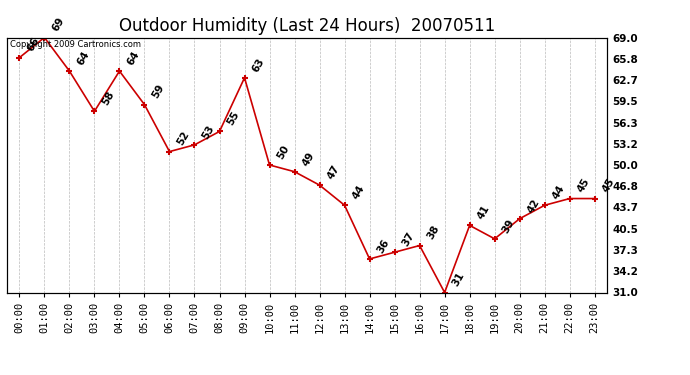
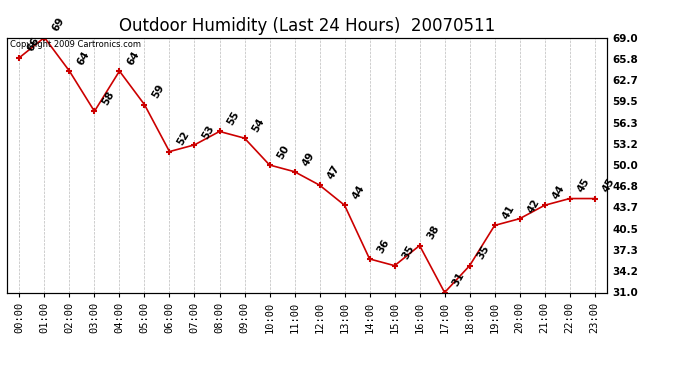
09:00: 63 -> 54
15:00: 37 -> 35
18:00: 41 -> 35
19:00: 39 -> 41
